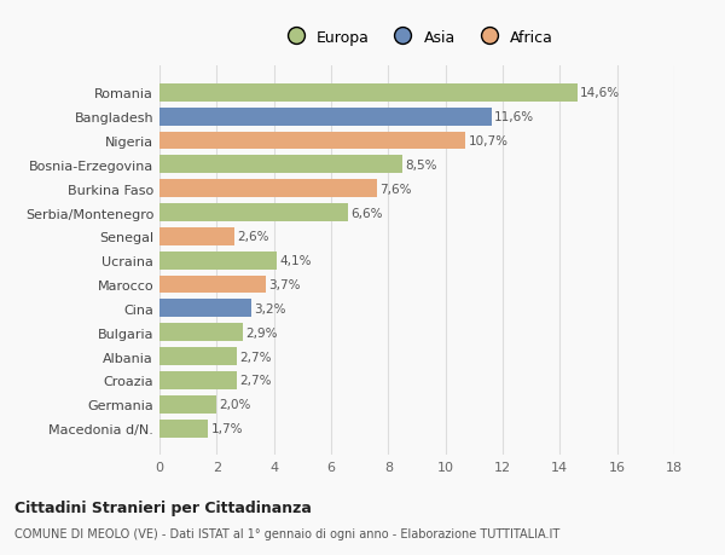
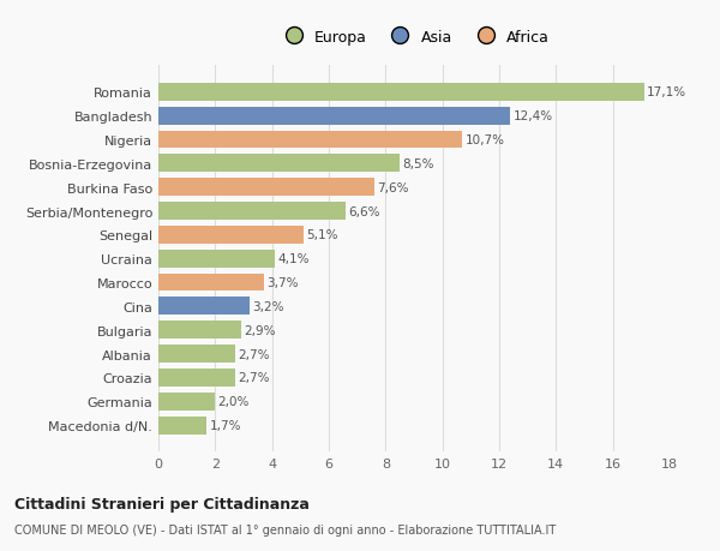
Romania: 14,6% -> 17,1%
Bangladesh: 11,6% -> 12,4%
Senegal: 2,6% -> 5,1%
